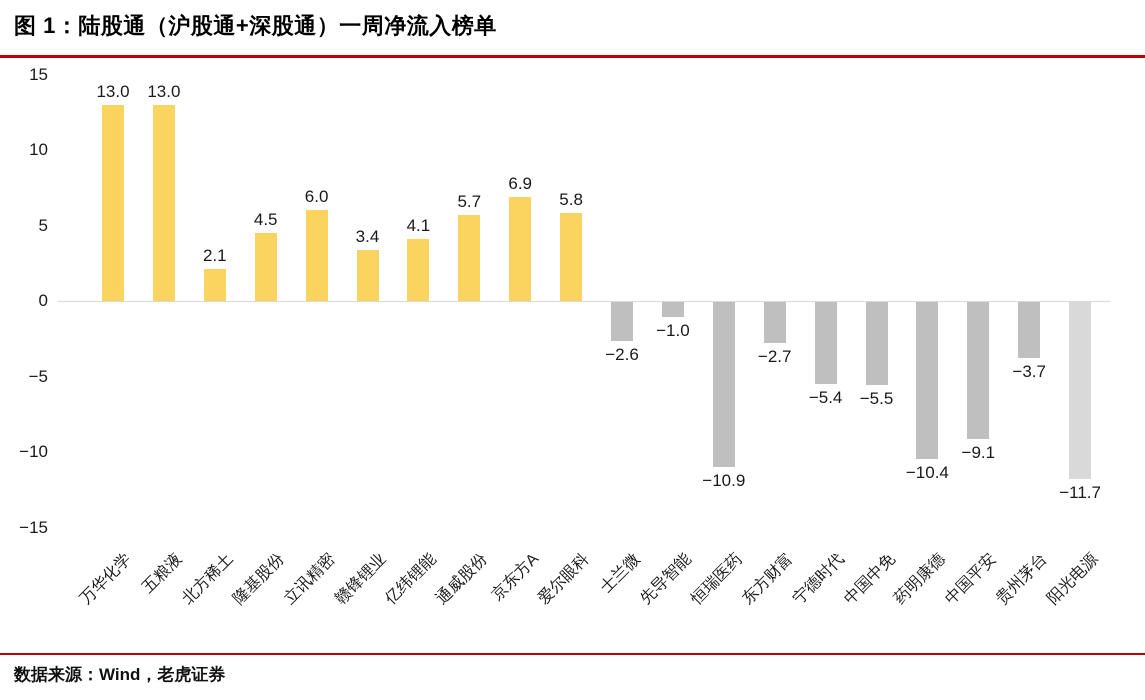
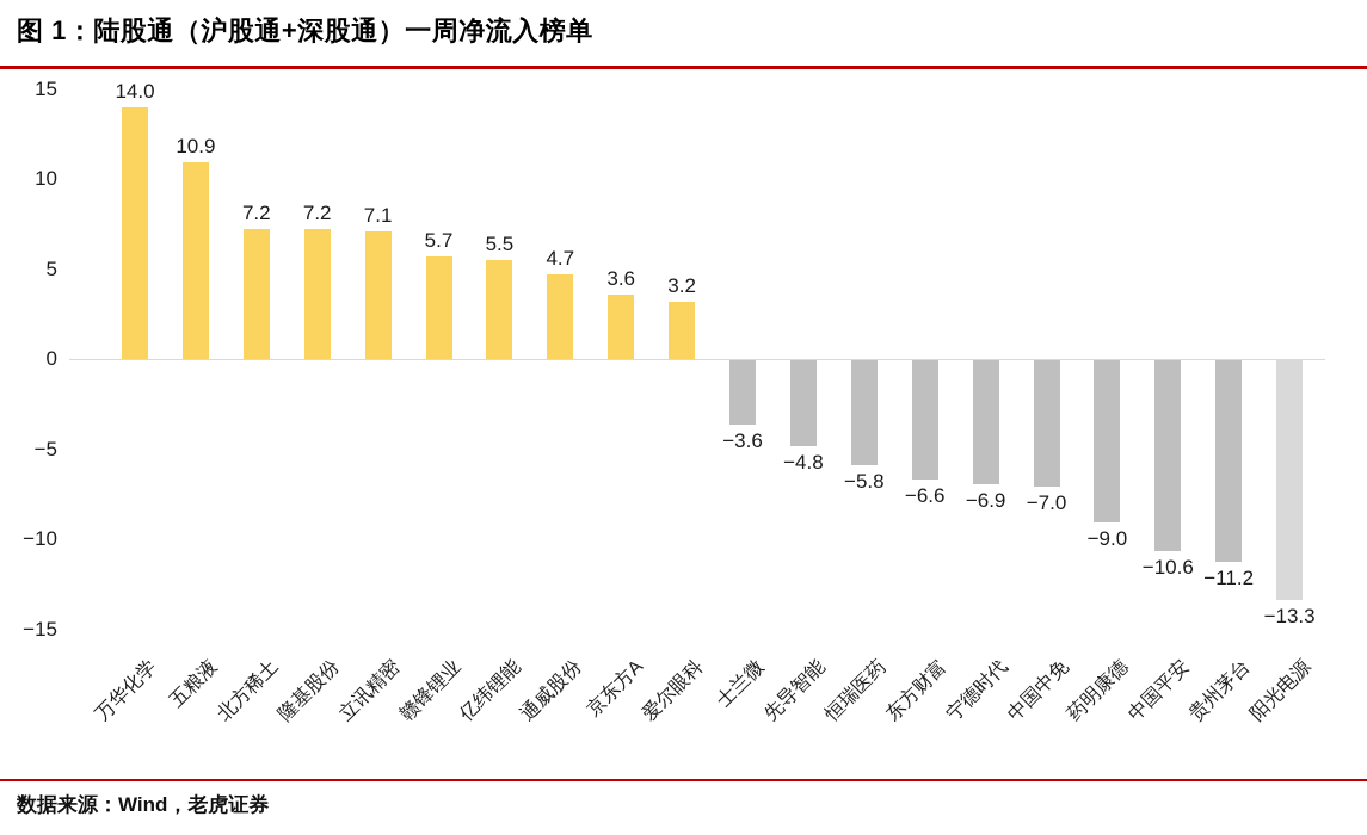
万华化学: 13.0 -> 14.0
五粮液: 13.0 -> 10.9
北方稀土: 2.1 -> 7.2
隆基股份: 4.5 -> 7.2
立讯精密: 6.0 -> 7.1
赣锋锂业: 3.4 -> 5.7
亿纬锂能: 4.1 -> 5.5
通威股份: 5.7 -> 4.7
京东方A: 6.9 -> 3.6
爱尔眼科: 5.8 -> 3.2
士兰微: −2.6 -> −3.6
先导智能: −1.0 -> −4.8
恒瑞医药: −10.9 -> −5.8
东方财富: −2.7 -> −6.6
宁德时代: −5.4 -> −6.9
中国中免: −5.5 -> −7.0
药明康德: −10.4 -> −9.0
中国平安: −9.1 -> −10.6
贵州茅台: −3.7 -> −11.2
阳光电源: −11.7 -> −13.3
